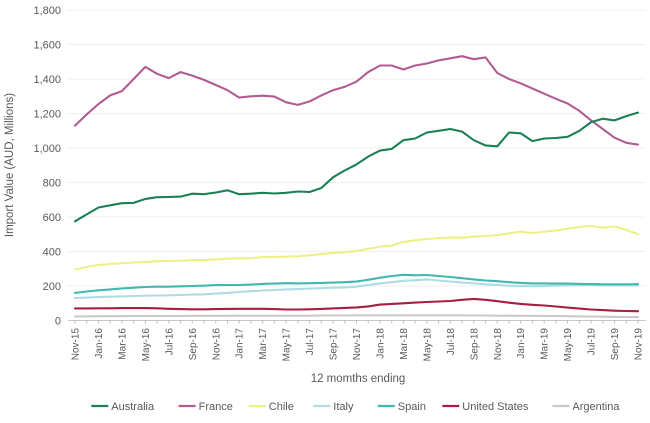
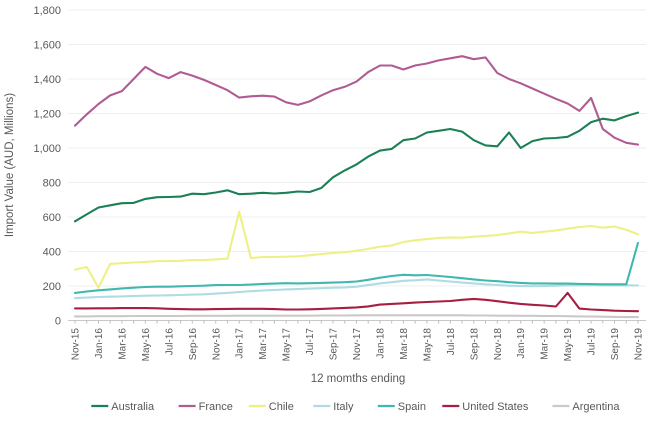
Chile/Jan-16: 320 -> 190
Chile/Jan-17: 360 -> 630
Australia/Jan-19: 1080 -> 1000
United States/May-19: 80 -> 160
France/Jul-19: 1160 -> 1290
Spain/Nov-19: 210 -> 450
